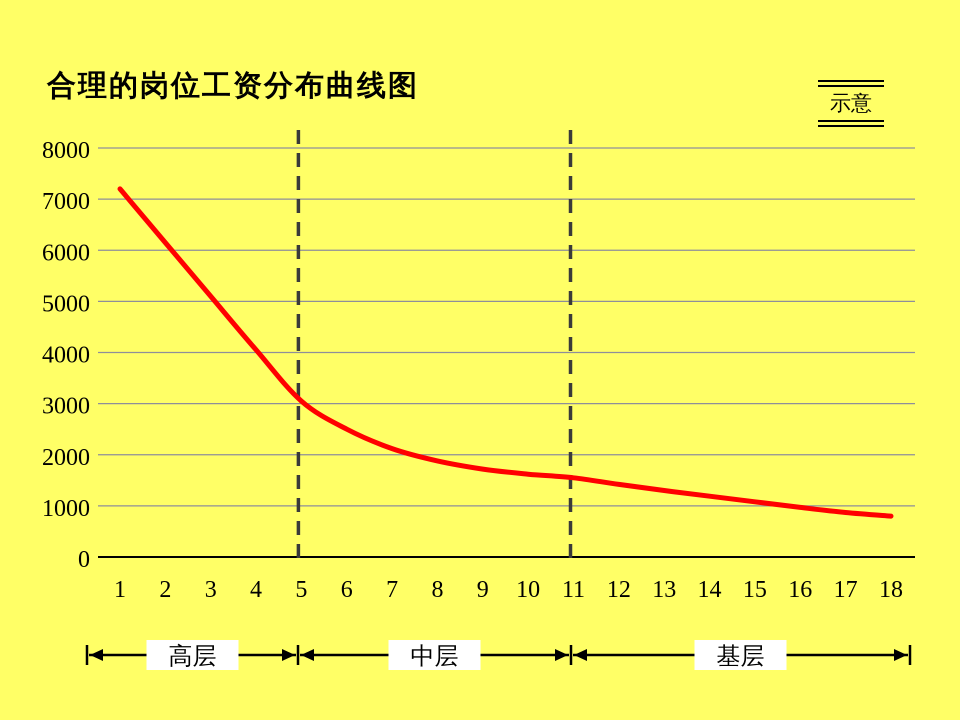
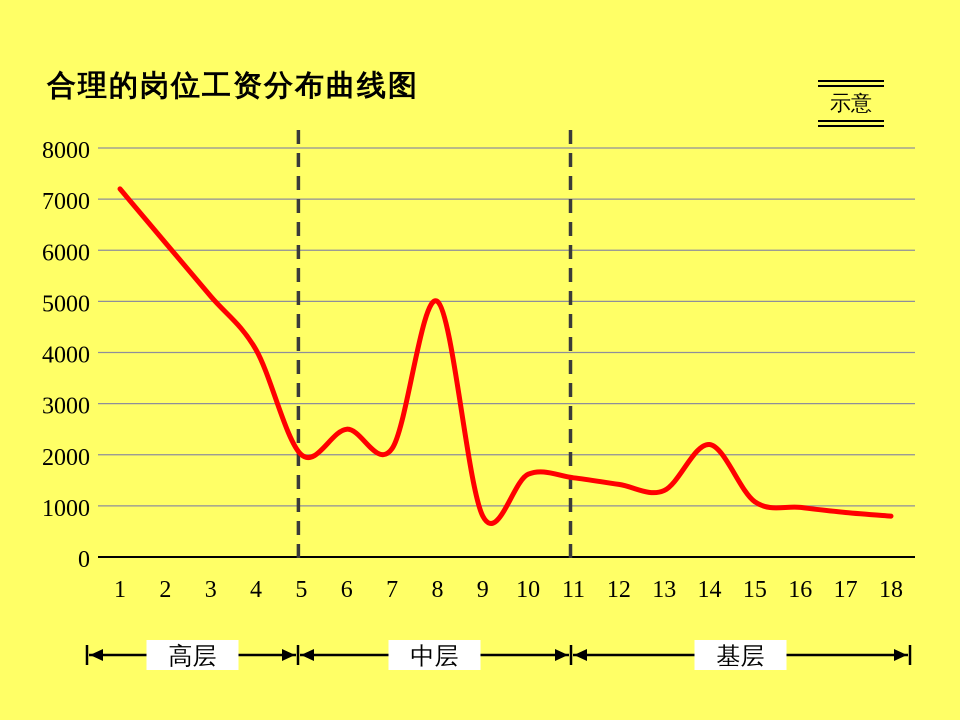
5: 3000 -> 2000
8: 1900 -> 5000
9: 1700 -> 800
14: 1200 -> 2200
